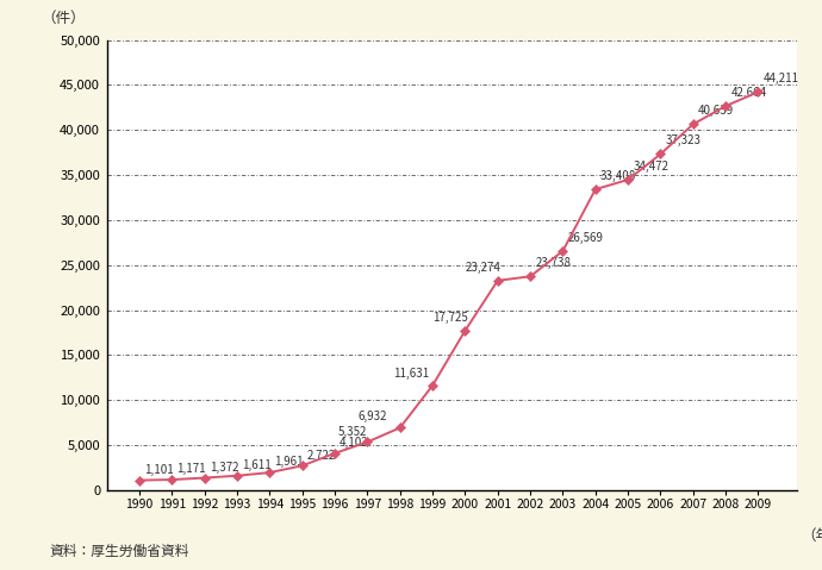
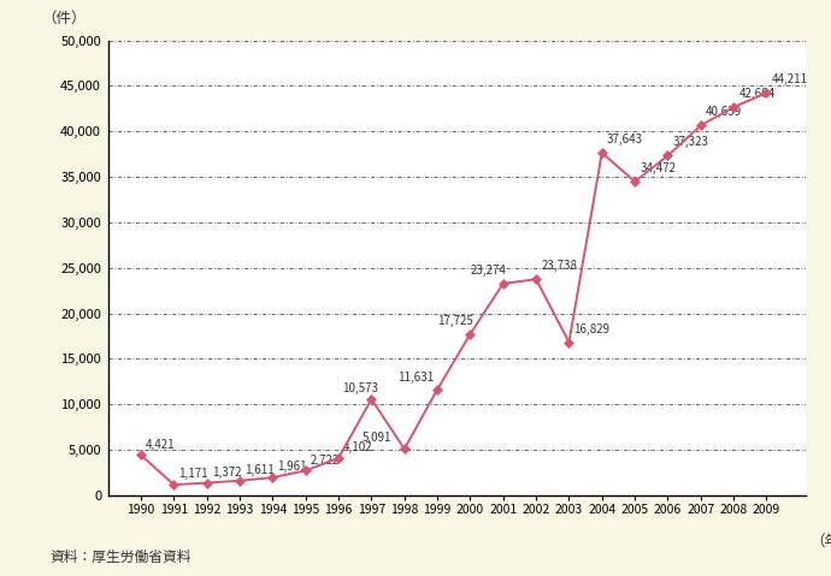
1990: 1,101 -> 4,421
1997: 5,352 -> 10,573
1998: 6,932 -> 5,091
2003: 26,569 -> 16,829
2004: 33,408 -> 37,643
